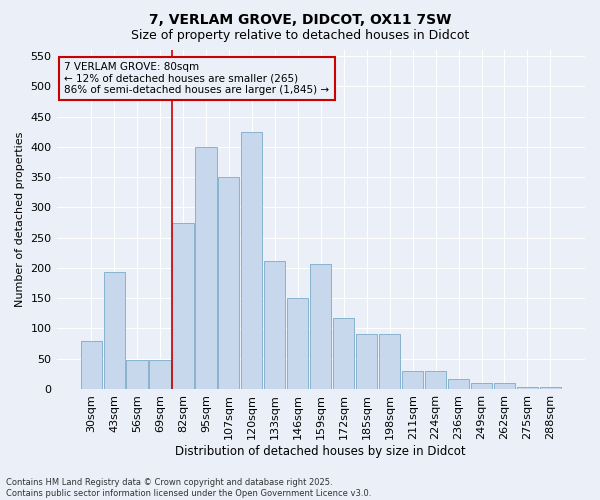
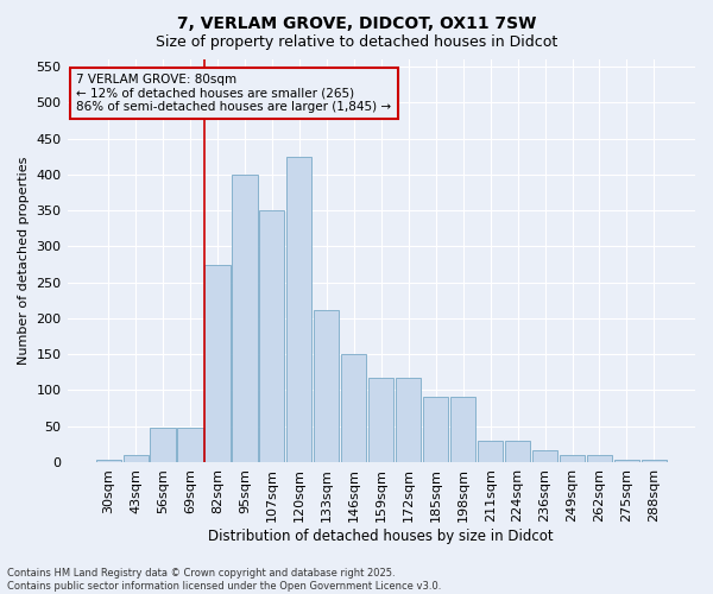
30sqm: 80 -> 3
43sqm: 194 -> 10
159sqm: 206 -> 117
